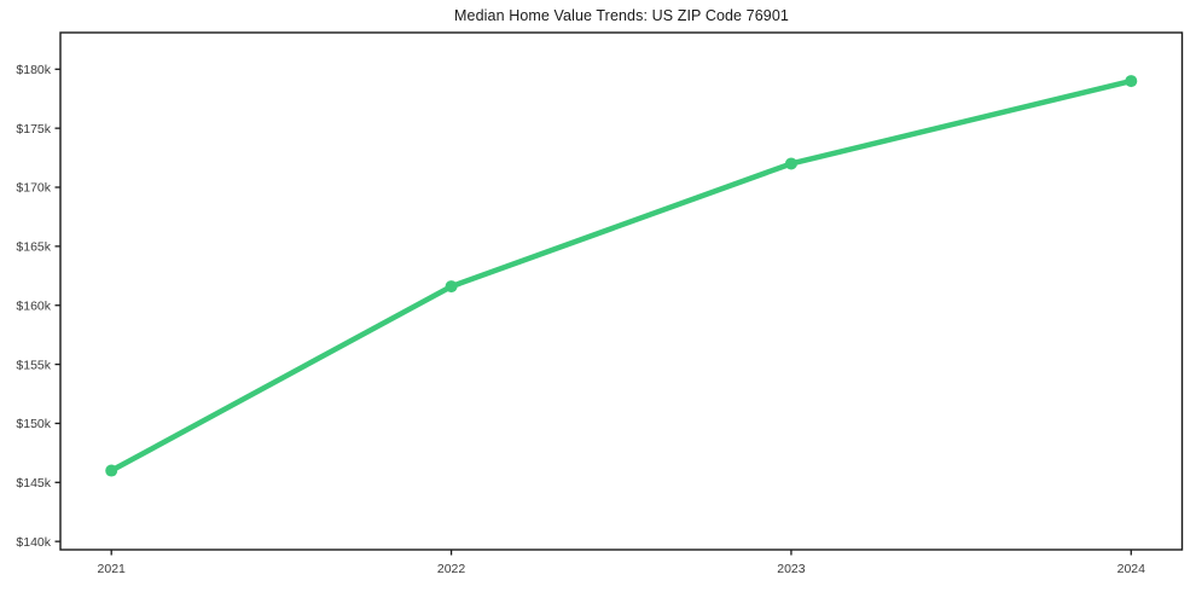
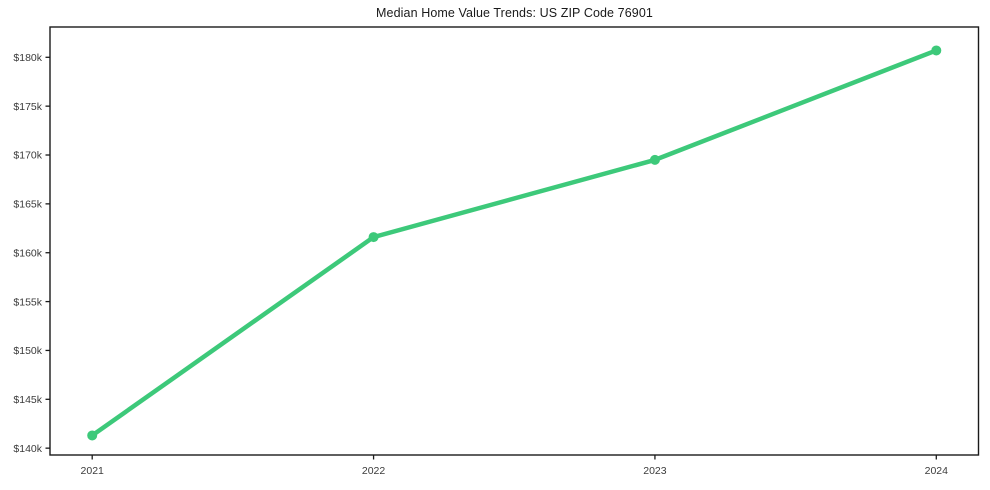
2021: $146k -> $141k
2023: $172k -> $170k
2024: $179k -> $181k
